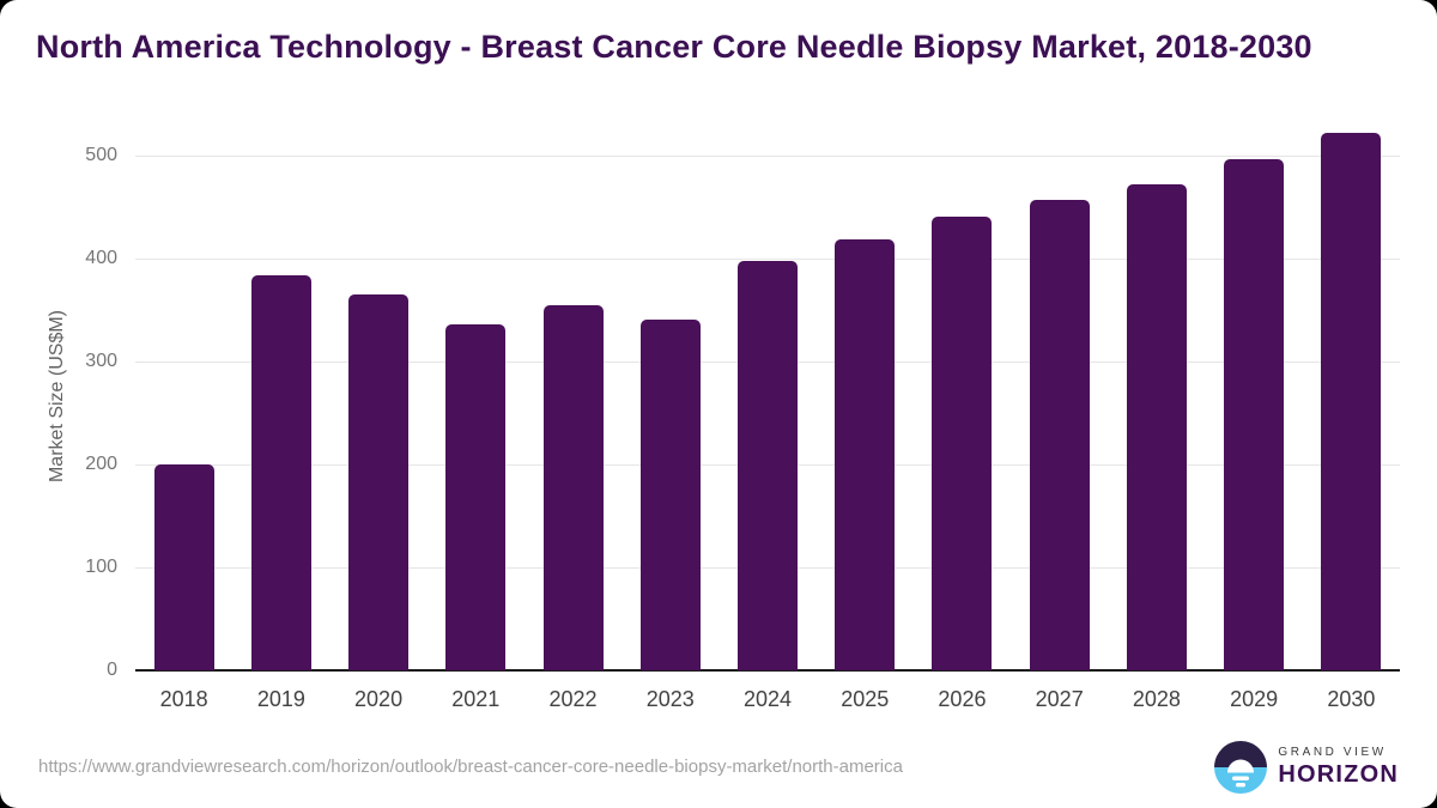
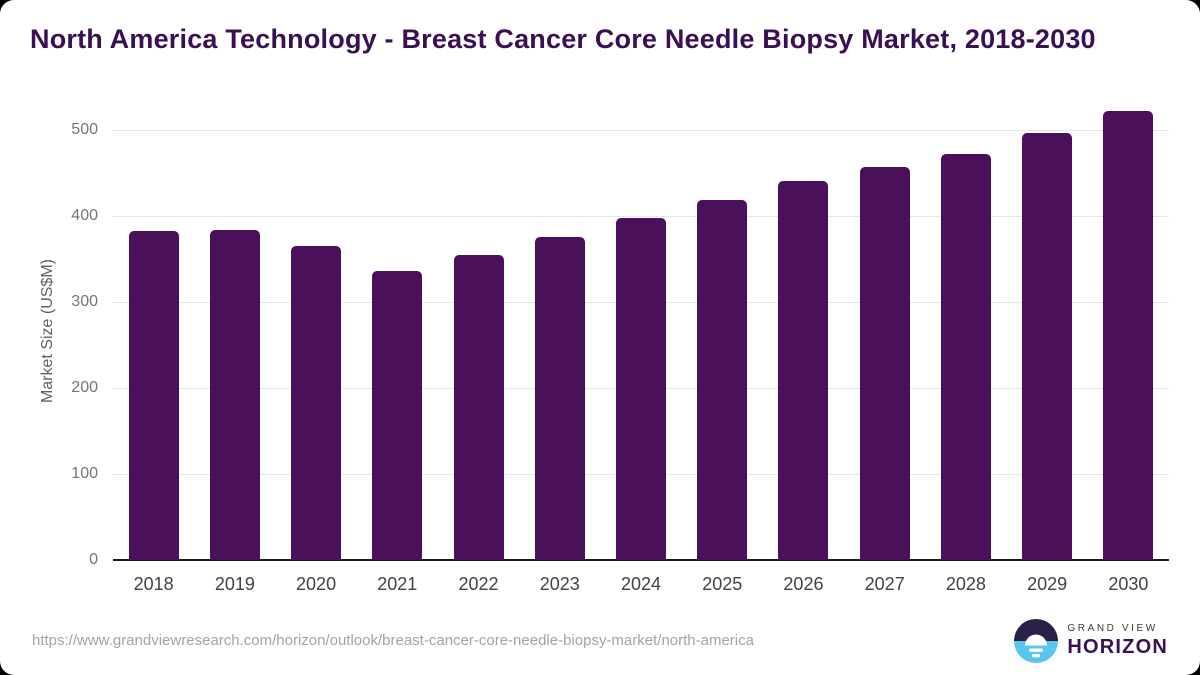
2018: 200 -> 380
2023: 340 -> 380
